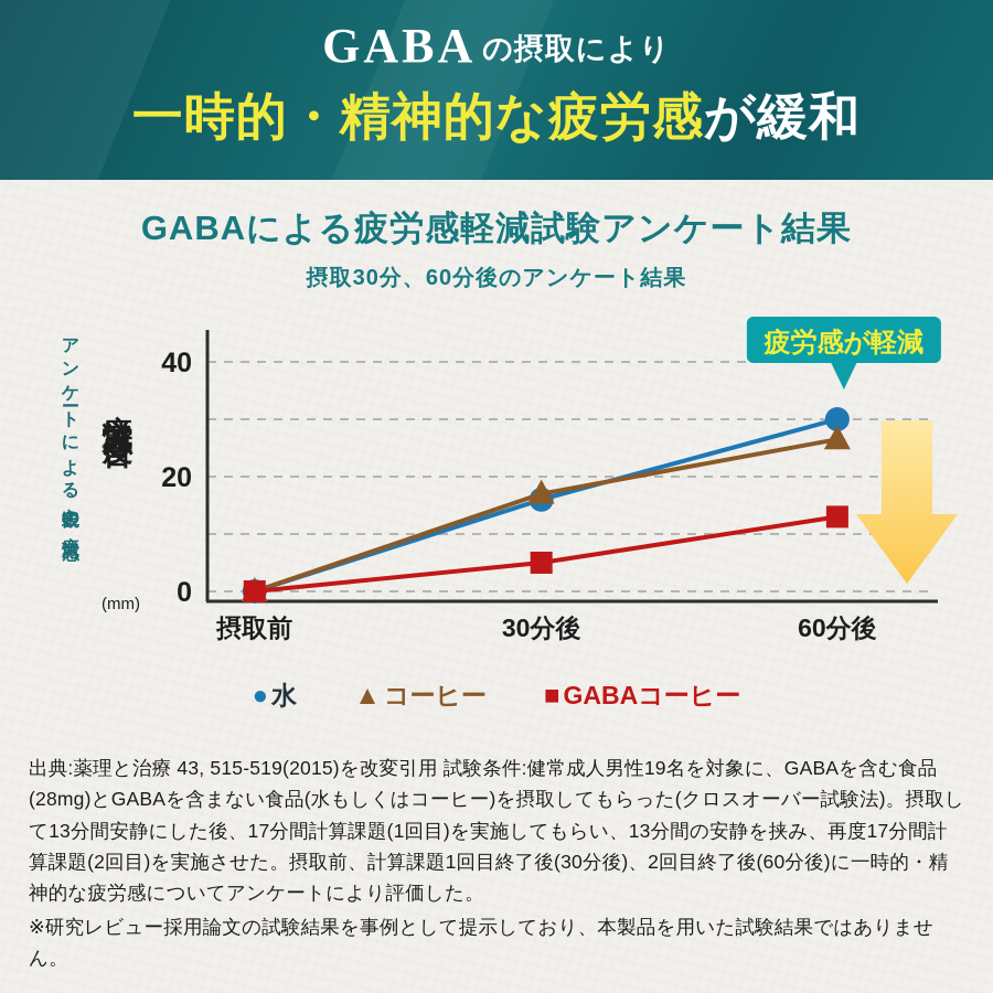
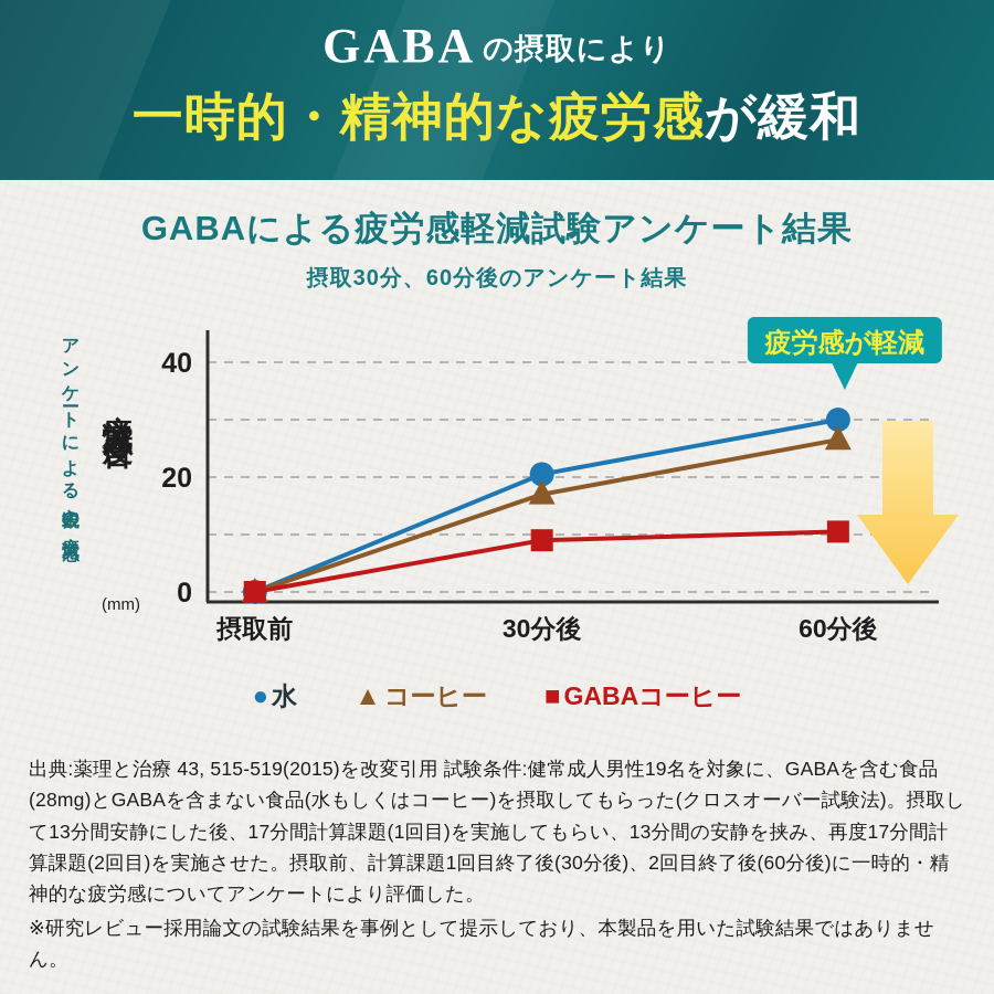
水/30分後: 16 -> 20
GABAコーヒー/30分後: 5 -> 9
GABAコーヒー/60分後: 13 -> 10
